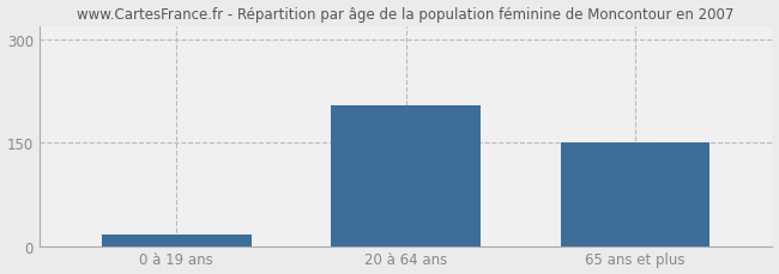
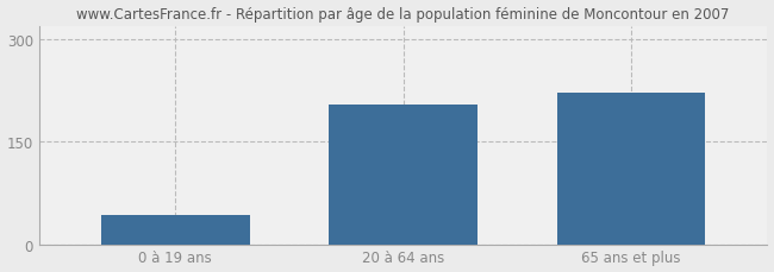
0 à 19 ans: 16 -> 42
65 ans et plus: 150 -> 222
